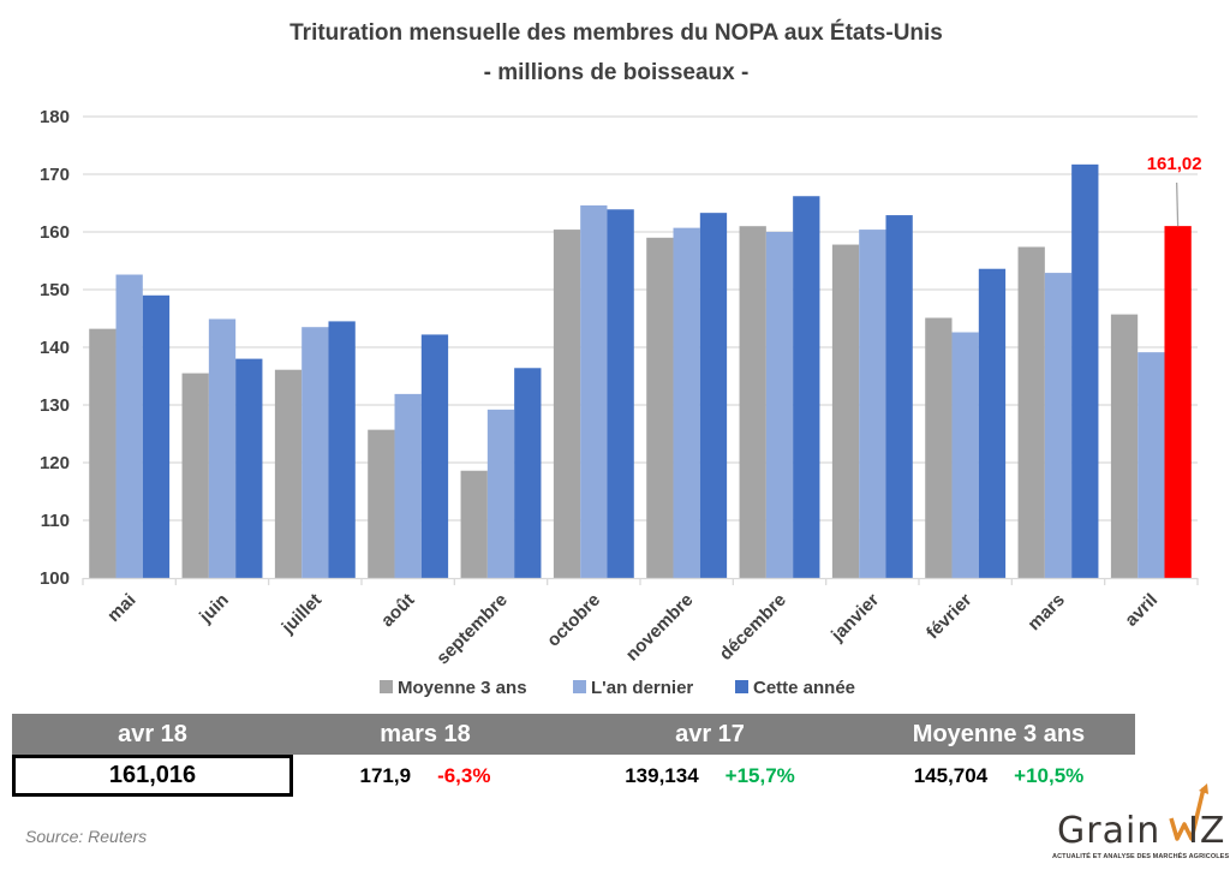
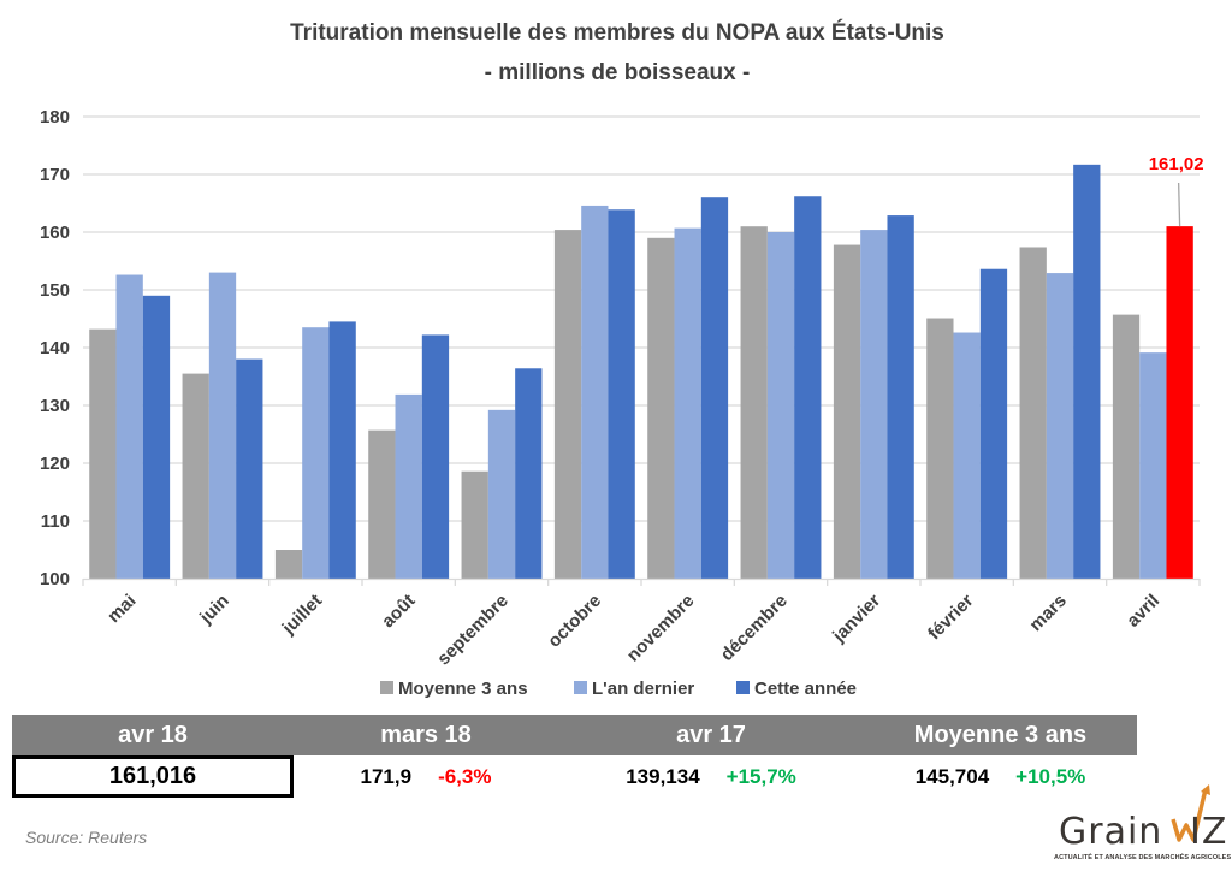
L'an dernier/juin: 145 -> 153
Moyenne 3 ans/juillet: 136 -> 105
Cette année/novembre: 163 -> 166
